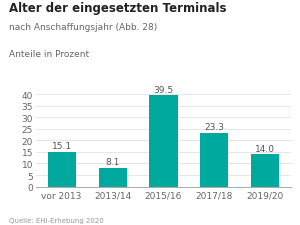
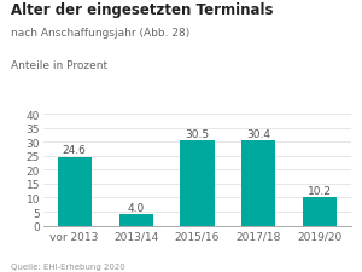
vor 2013: 15.1 -> 24.6
2013/14: 8.1 -> 4.0
2015/16: 39.5 -> 30.5
2017/18: 23.3 -> 30.4
2019/20: 14.0 -> 10.2
